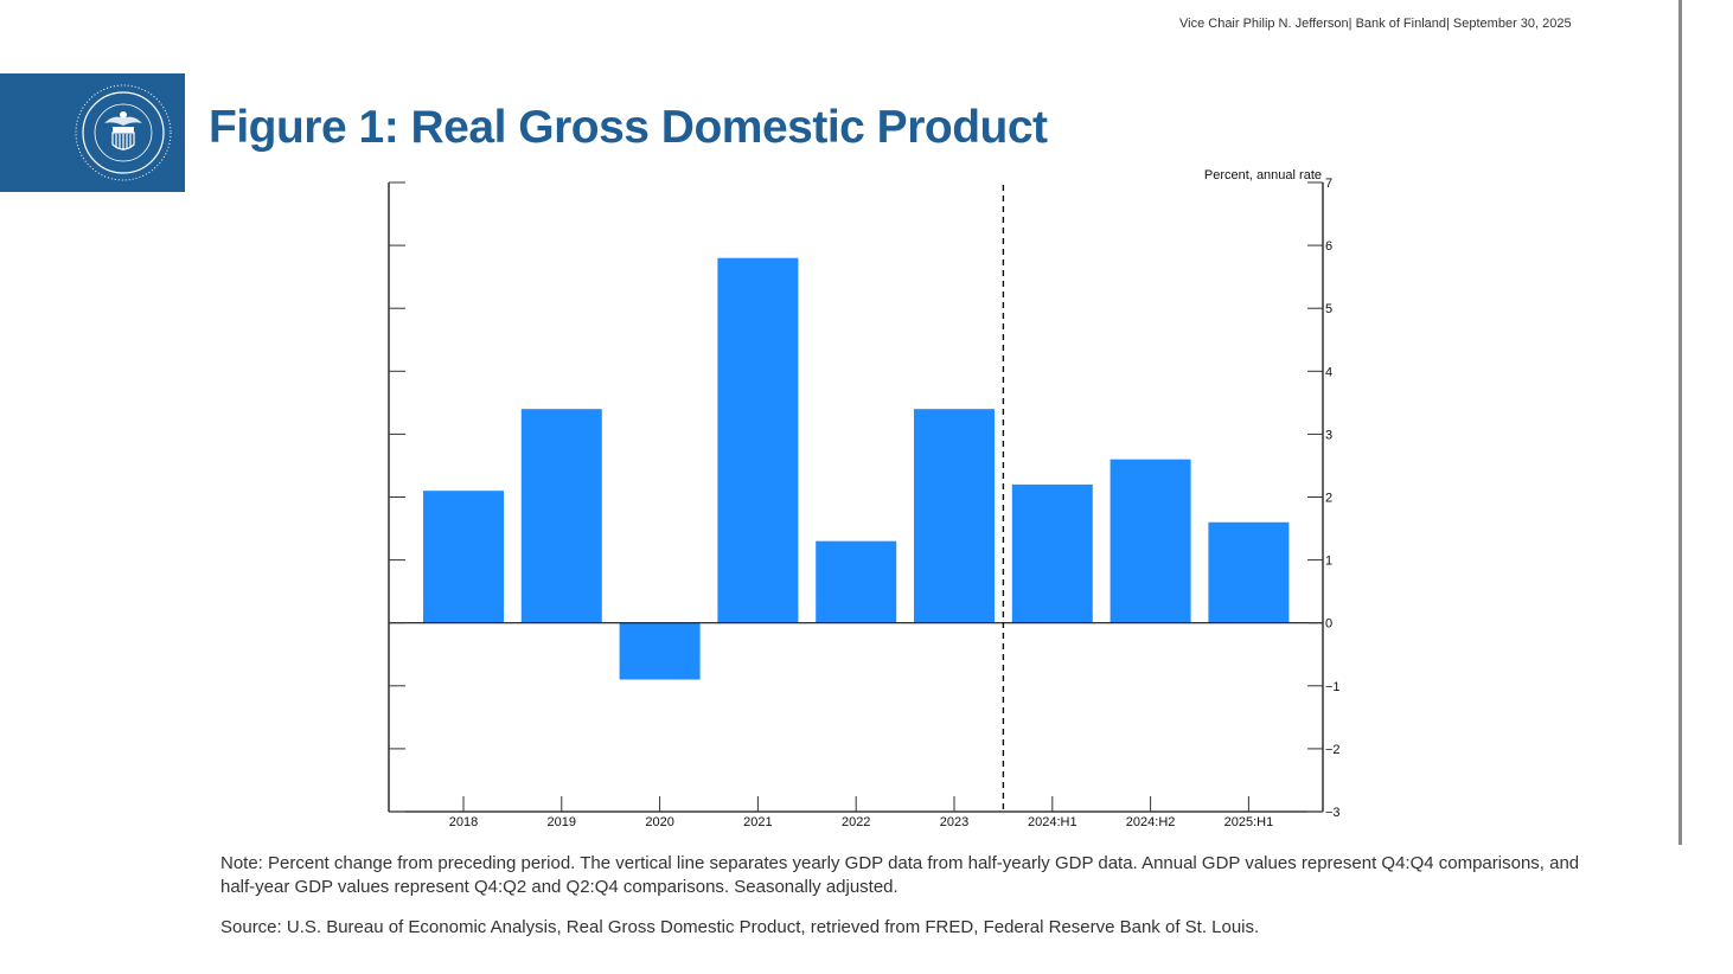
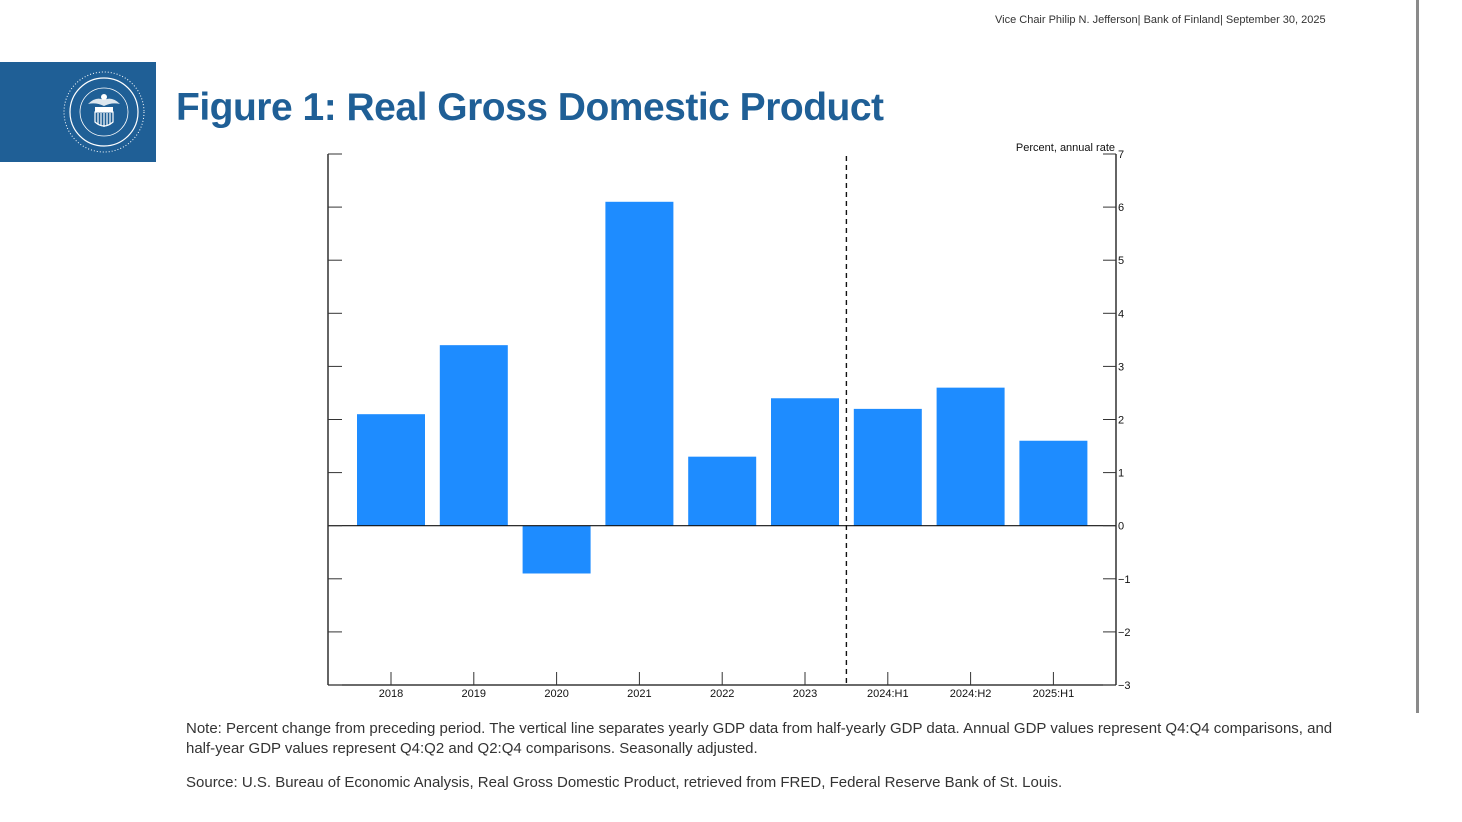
2021: 5.8 -> 6.1
2023: 3.4 -> 2.4
